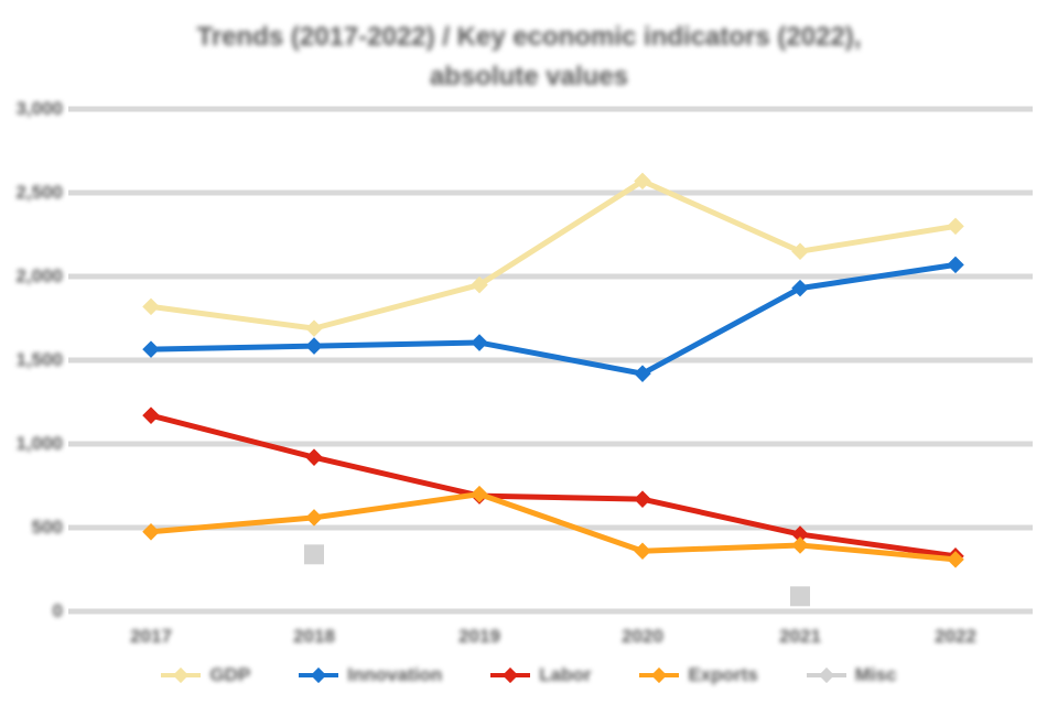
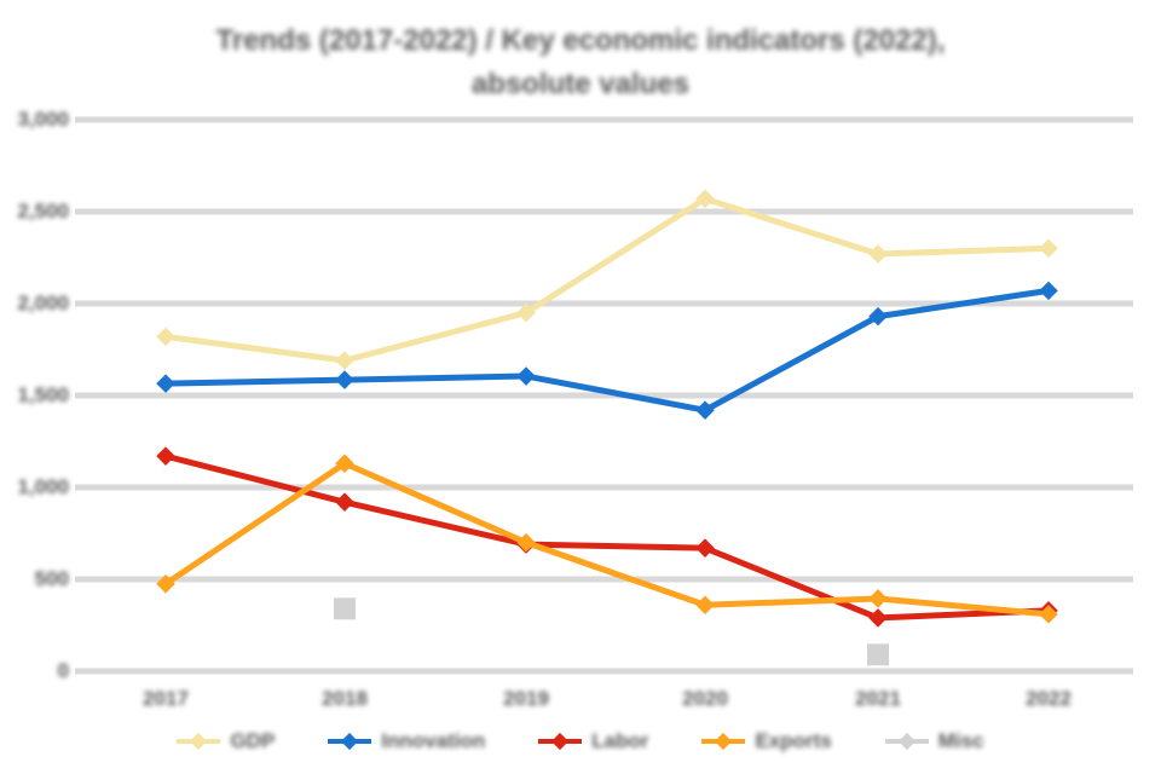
Exports/2018: 560 -> 1130
GDP/2021: 2150 -> 2270
Labor/2021: 460 -> 290
